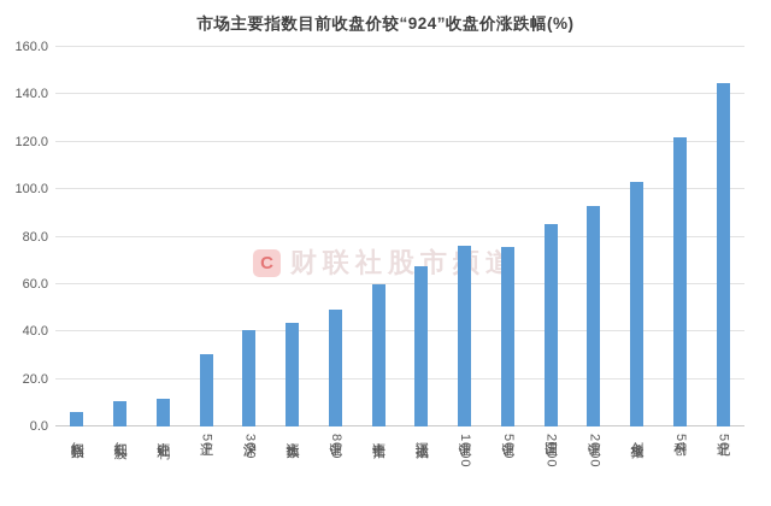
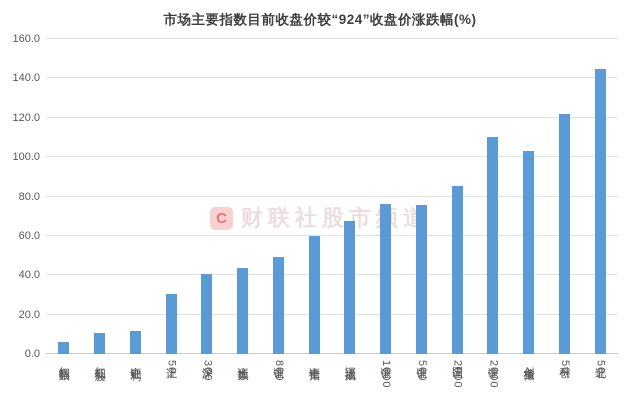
中证2000: 93 -> 110
